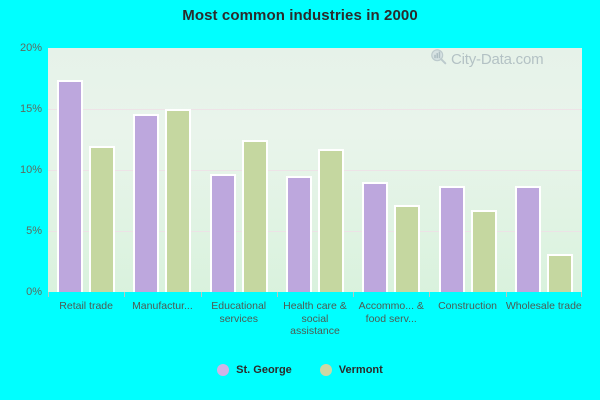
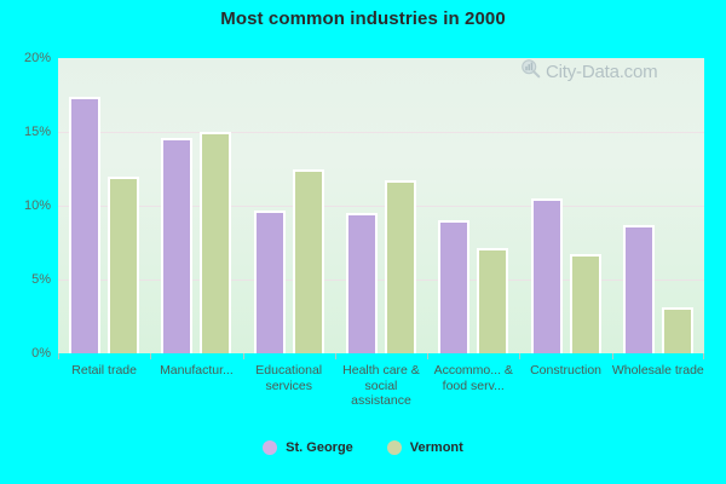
St. George/Construction: 8.7% -> 10.5%
